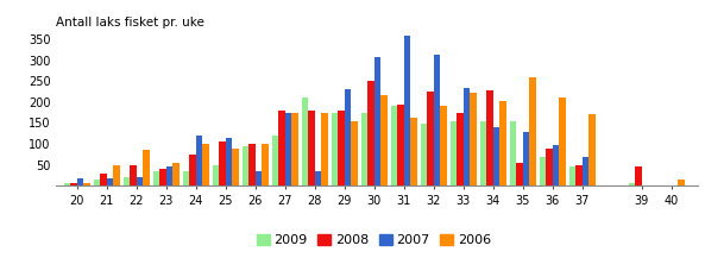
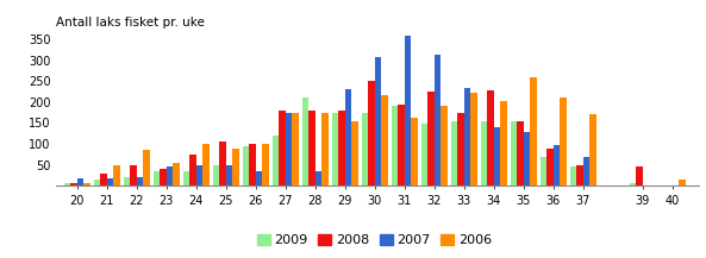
2007/24: 120 -> 48
2007/25: 115 -> 48
2008/35: 55 -> 155
